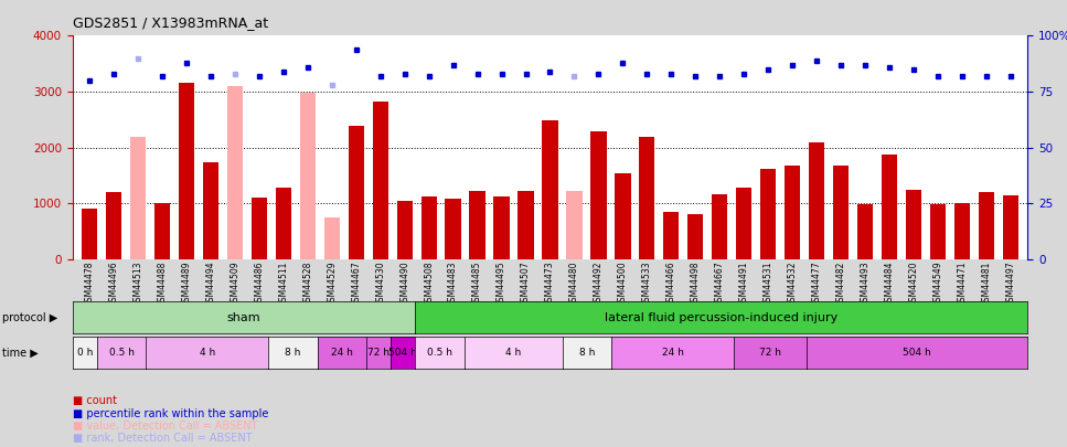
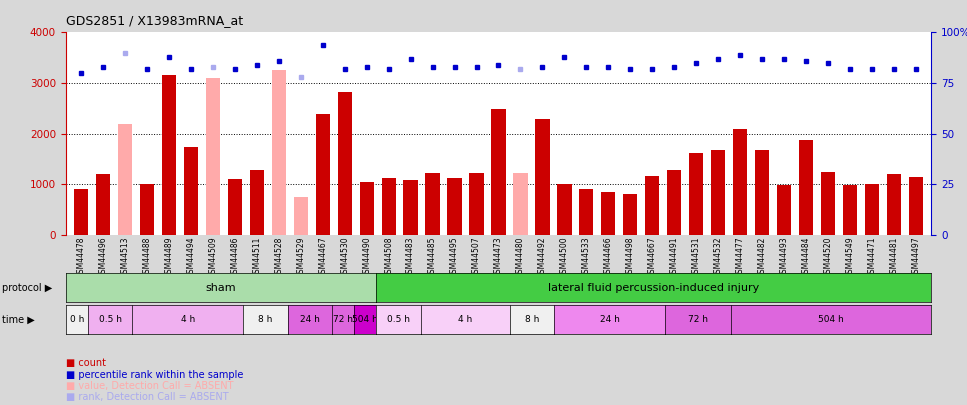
GSM44528: 2980 -> 3260
GSM44500: 1540 -> 1000
GSM44533: 2200 -> 900
